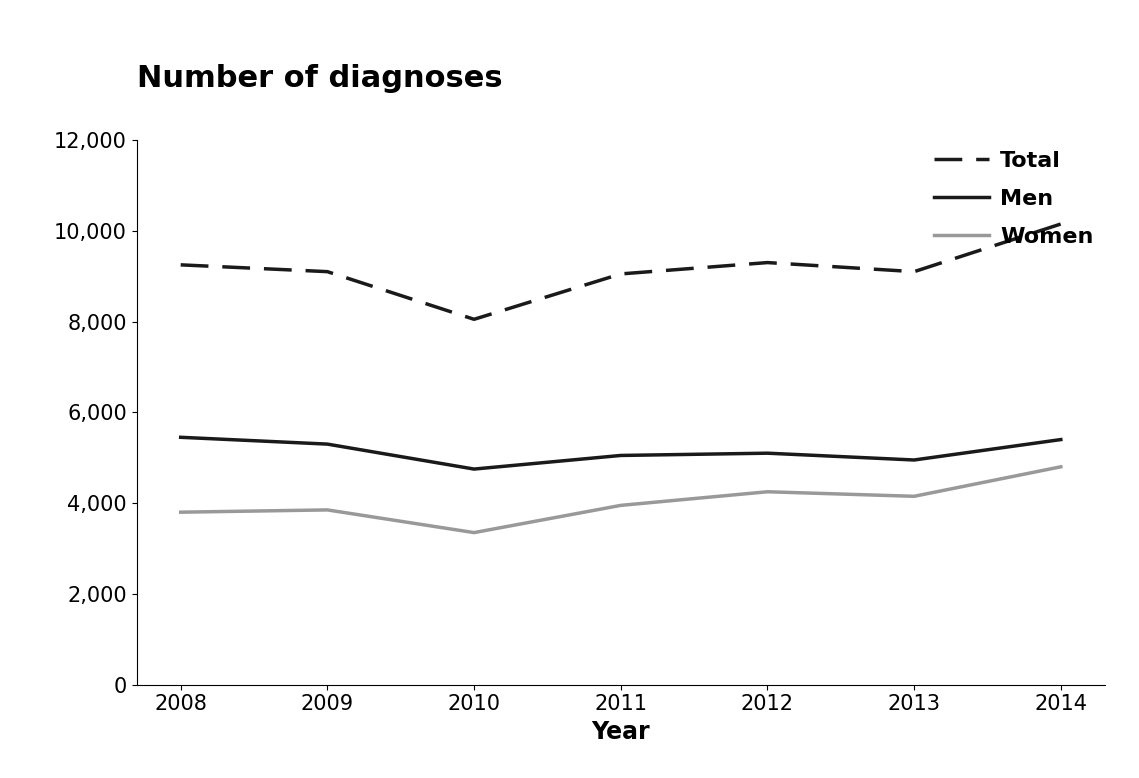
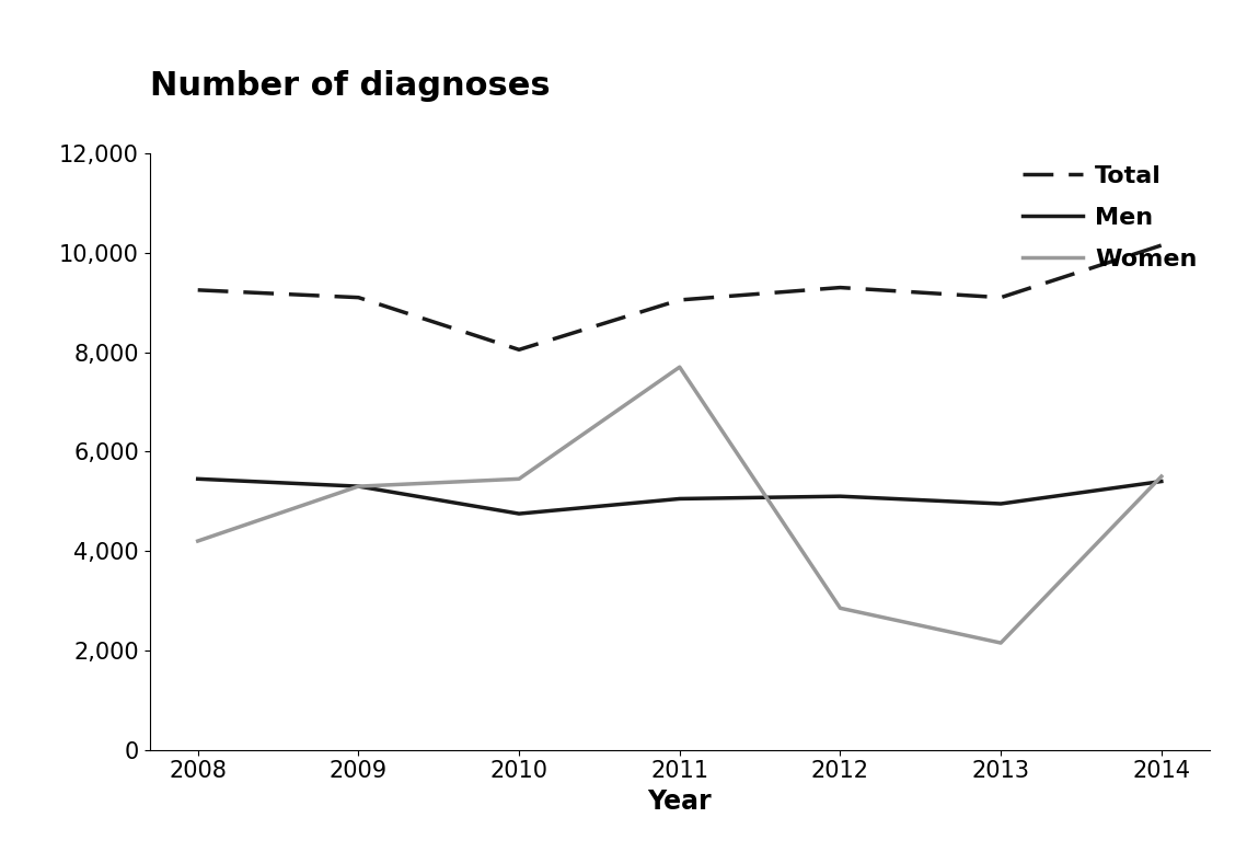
Women/2008: 3,800 -> 4,200
Women/2009: 3,850 -> 5,300
Women/2010: 3,350 -> 5,450
Women/2011: 3,950 -> 7,700
Women/2012: 4,250 -> 2,850
Women/2013: 4,150 -> 2,150
Women/2014: 4,800 -> 5,500
